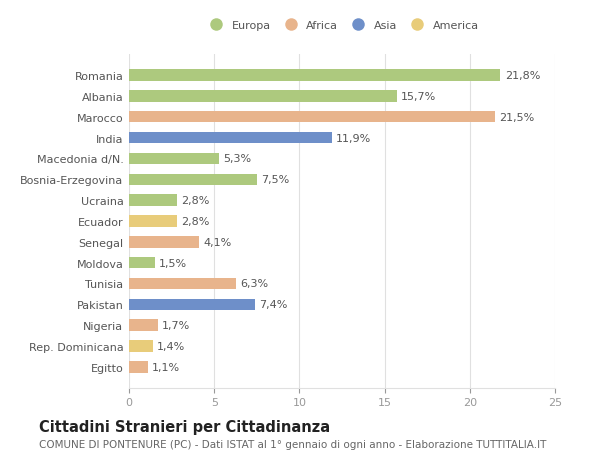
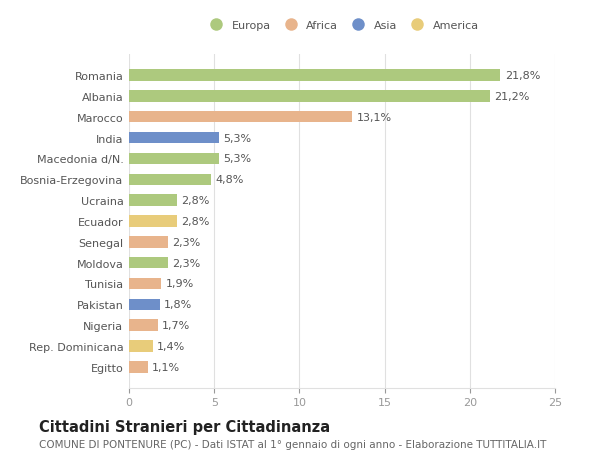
Albania: 15,7% -> 21,2%
Marocco: 21,5% -> 13,1%
India: 11,9% -> 5,3%
Bosnia-Erzegovina: 7,5% -> 4,8%
Senegal: 4,1% -> 2,3%
Moldova: 1,5% -> 2,3%
Tunisia: 6,3% -> 1,9%
Pakistan: 7,4% -> 1,8%
